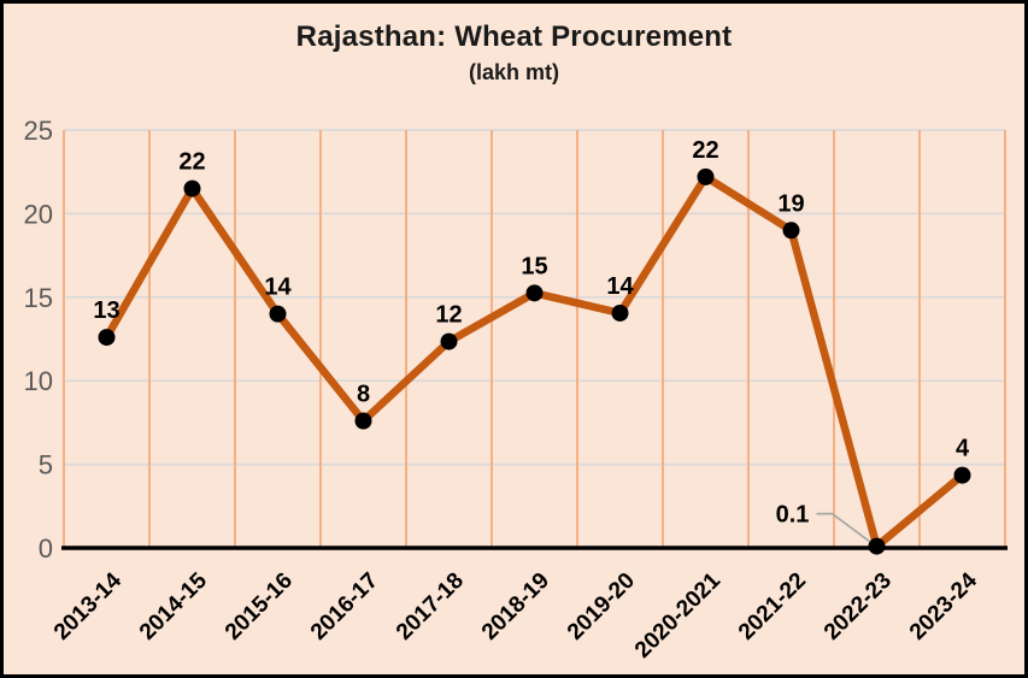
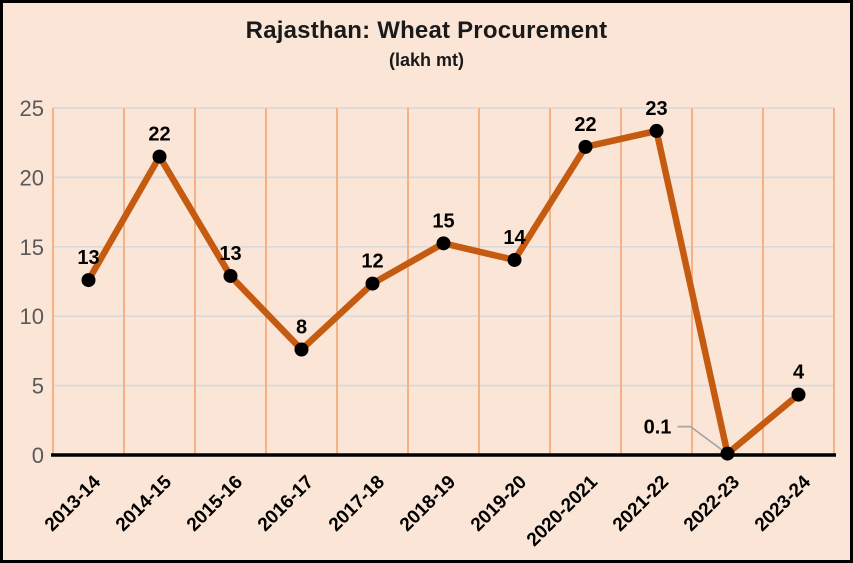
2015-16: 14 -> 13
2021-22: 19 -> 23
